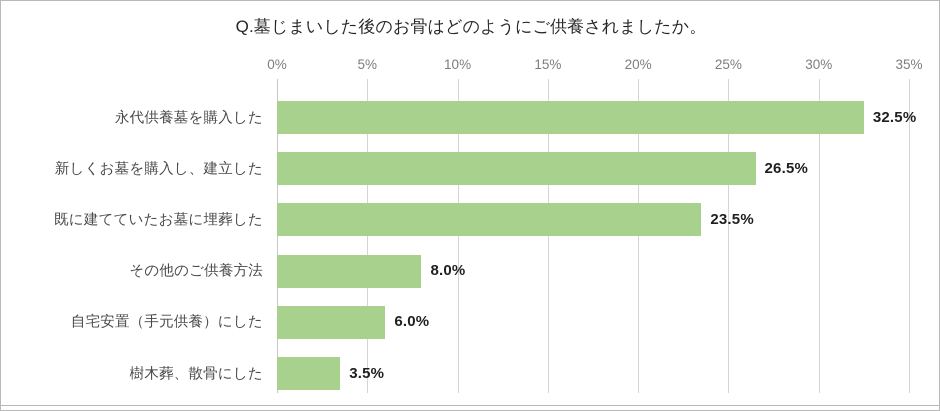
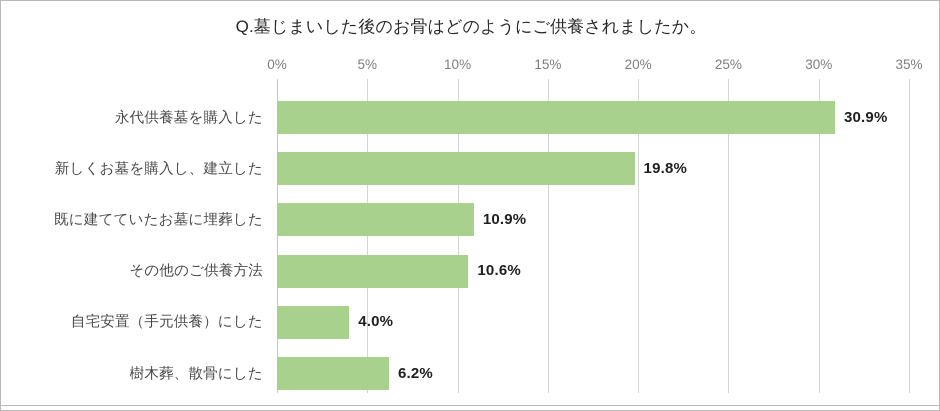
永代供養墓を購入した: 32.5% -> 30.9%
新しくお墓を購入し、建立した: 26.5% -> 19.8%
既に建てていたお墓に埋葬した: 23.5% -> 10.9%
その他のご供養方法: 8.0% -> 10.6%
自宅安置（手元供養）にした: 6.0% -> 4.0%
樹木葬、散骨にした: 3.5% -> 6.2%
